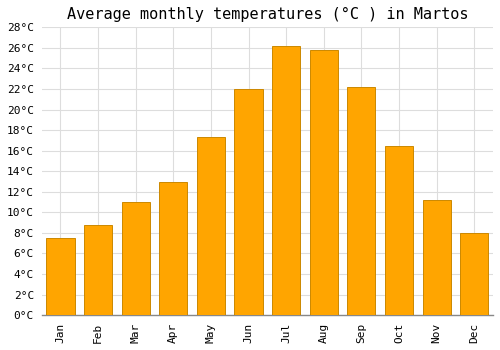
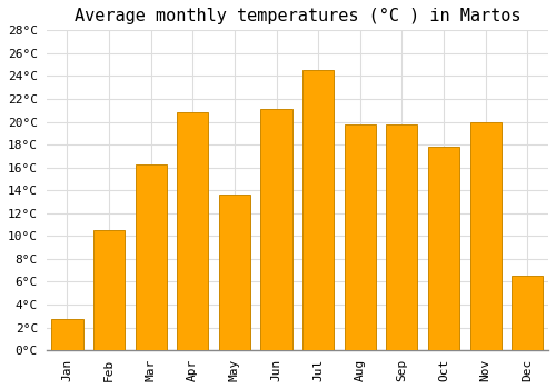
Jan: 7.5°C -> 2.7°C
Feb: 8.8°C -> 10.5°C
Mar: 11.0°C -> 16.3°C
Apr: 13.0°C -> 20.8°C
May: 17.3°C -> 13.6°C
Jun: 22.0°C -> 21.1°C
Jul: 26.2°C -> 24.5°C
Aug: 25.8°C -> 19.8°C
Sep: 22.2°C -> 19.8°C
Oct: 16.5°C -> 17.8°C
Nov: 11.2°C -> 20.0°C
Dec: 8.0°C -> 6.5°C
